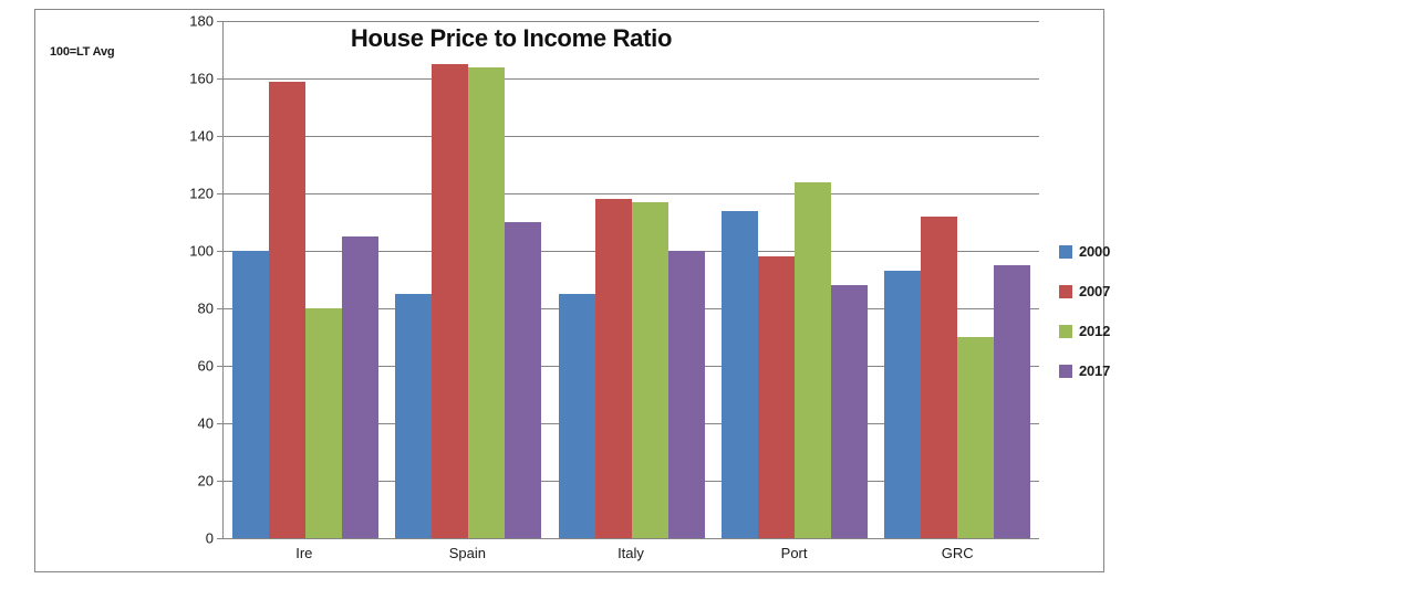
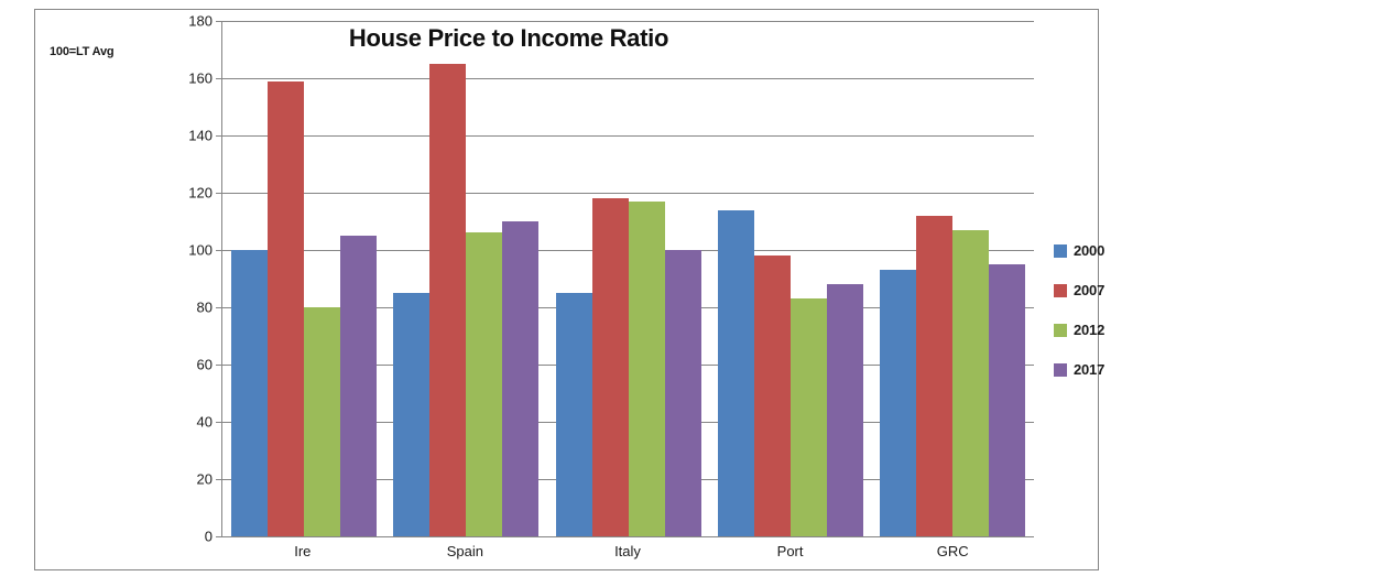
2012/Spain: 164 -> 106
2012/Port: 124 -> 83
2012/GRC: 70 -> 107
